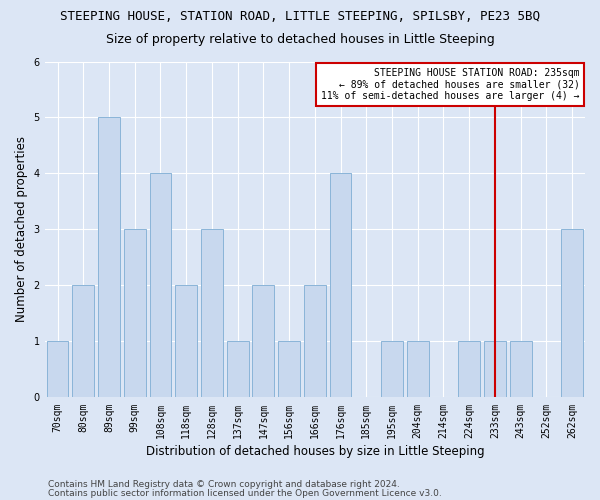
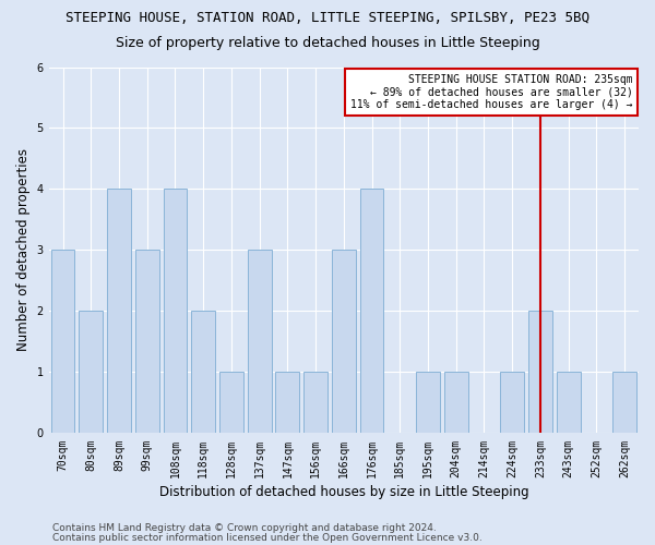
70sqm: 1 -> 3
89sqm: 5 -> 4
128sqm: 3 -> 1
137sqm: 1 -> 3
147sqm: 2 -> 1
166sqm: 2 -> 3
233sqm: 1 -> 2
262sqm: 3 -> 1
